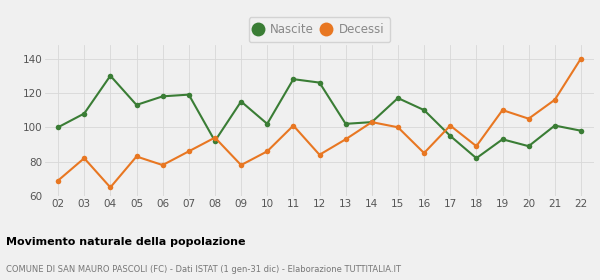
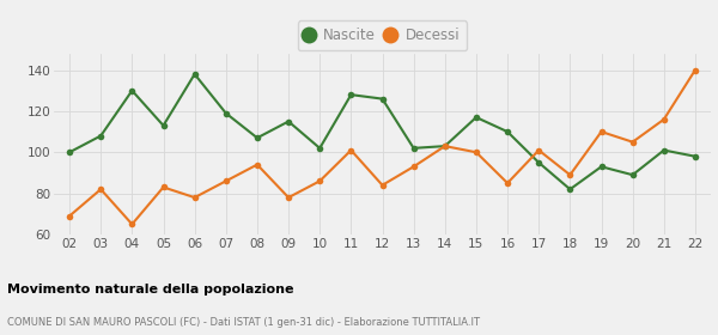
Nascite/06: 118 -> 138
Nascite/08: 92 -> 107
